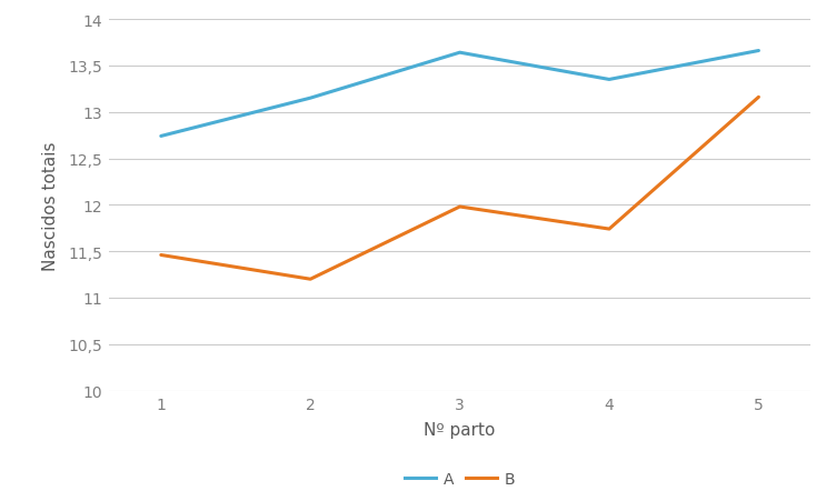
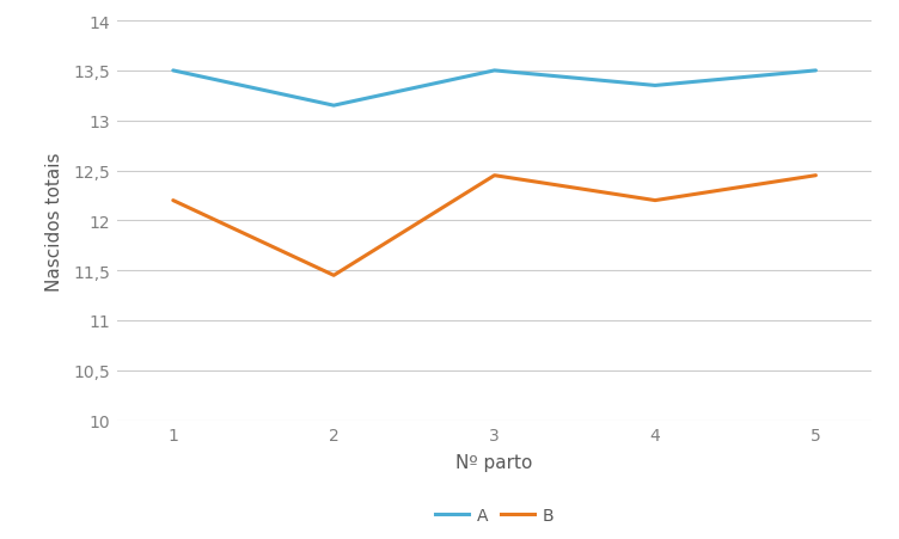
A/1: 12,74 -> 13,50
B/1: 11,46 -> 12,20
B/2: 11,20 -> 11,45
A/3: 13,64 -> 13,50
B/3: 11,98 -> 12,45
B/4: 11,74 -> 12,20
A/5: 13,66 -> 13,50
B/5: 13,16 -> 12,45
